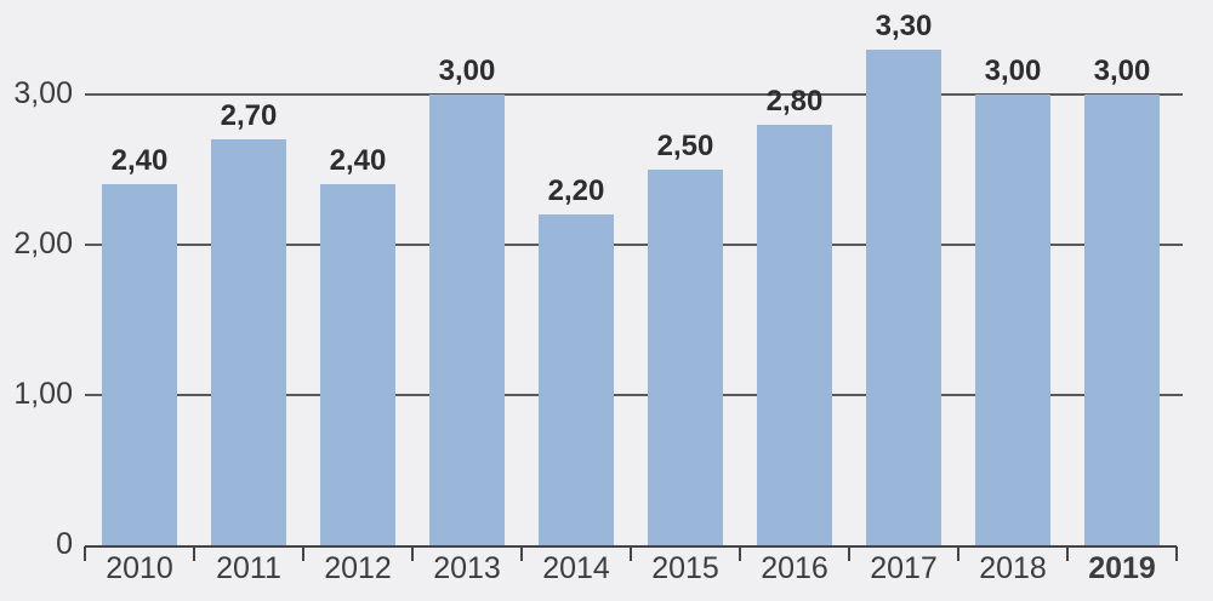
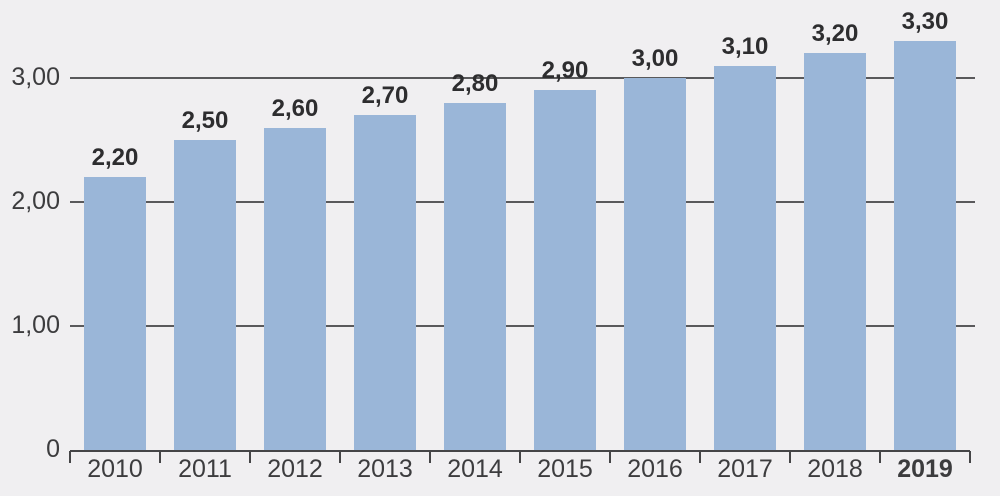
2010: 2,40 -> 2,20
2011: 2,70 -> 2,50
2012: 2,40 -> 2,60
2013: 3,00 -> 2,70
2014: 2,20 -> 2,80
2015: 2,50 -> 2,90
2016: 2,80 -> 3,00
2017: 3,30 -> 3,10
2018: 3,00 -> 3,20
2019: 3,00 -> 3,30
